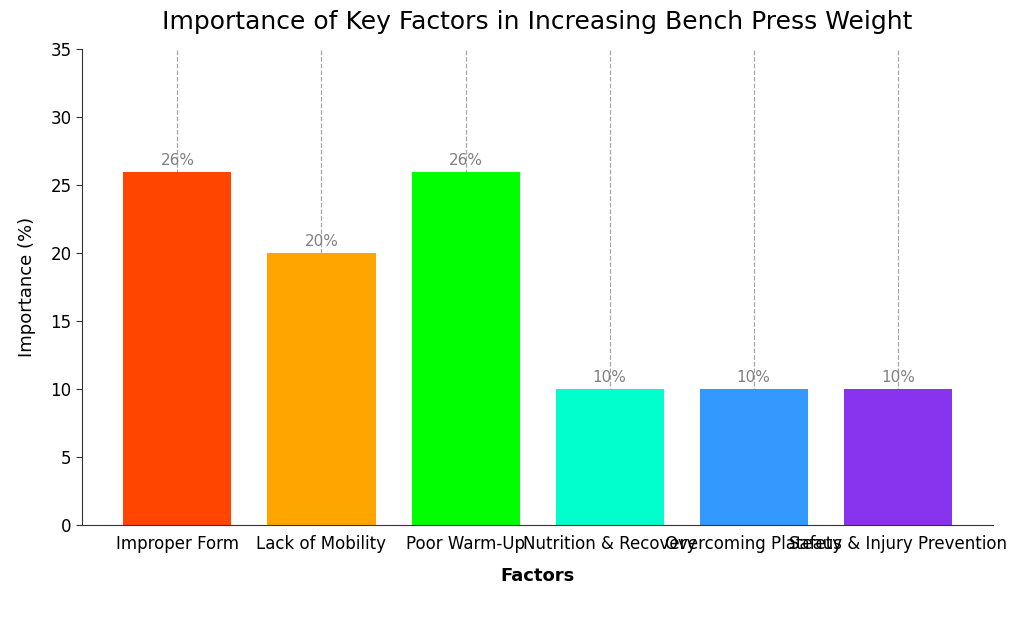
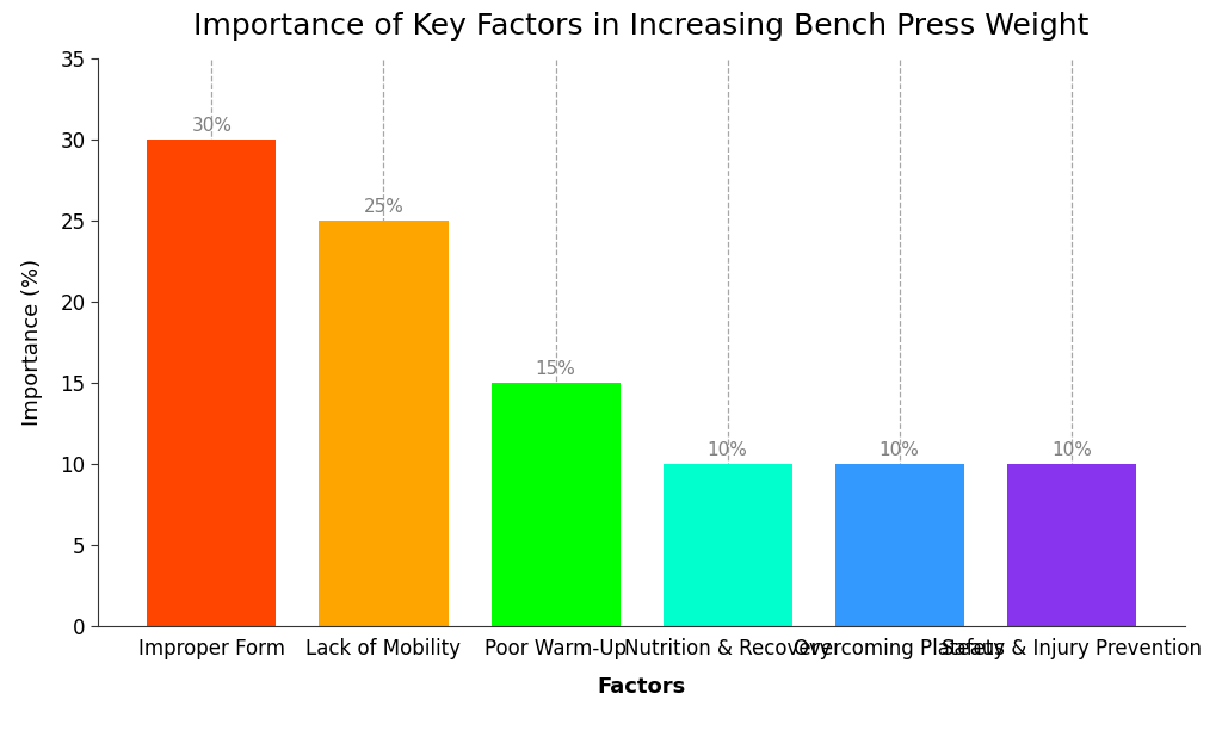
Improper Form: 26% -> 30%
Lack of Mobility: 20% -> 25%
Poor Warm-Up: 26% -> 15%
